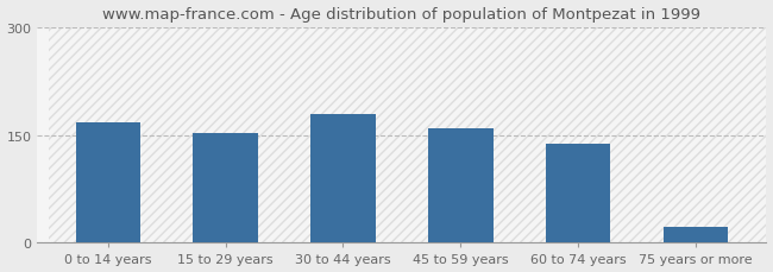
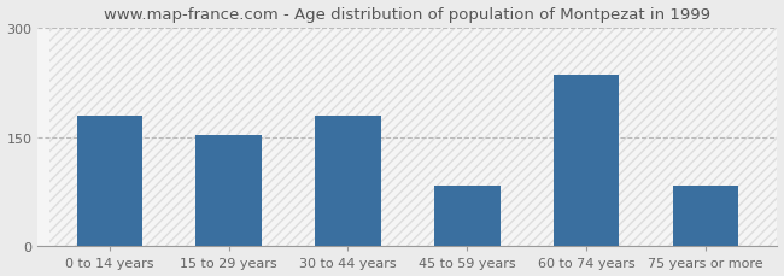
0 to 14 years: 167 -> 180
45 to 59 years: 159 -> 84
60 to 74 years: 138 -> 236
75 years or more: 22 -> 84
